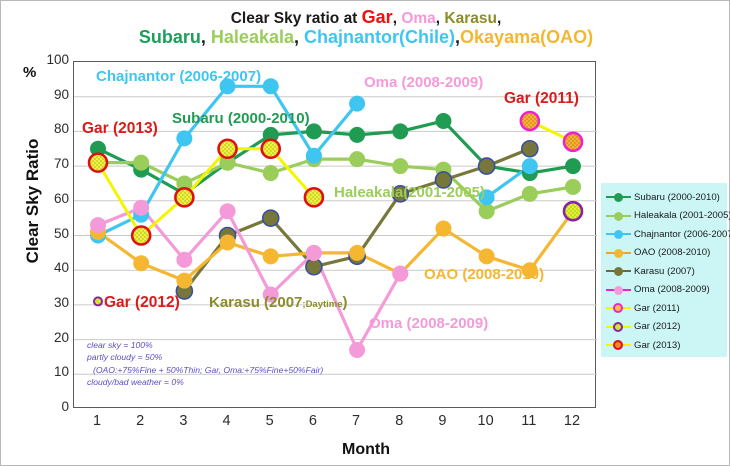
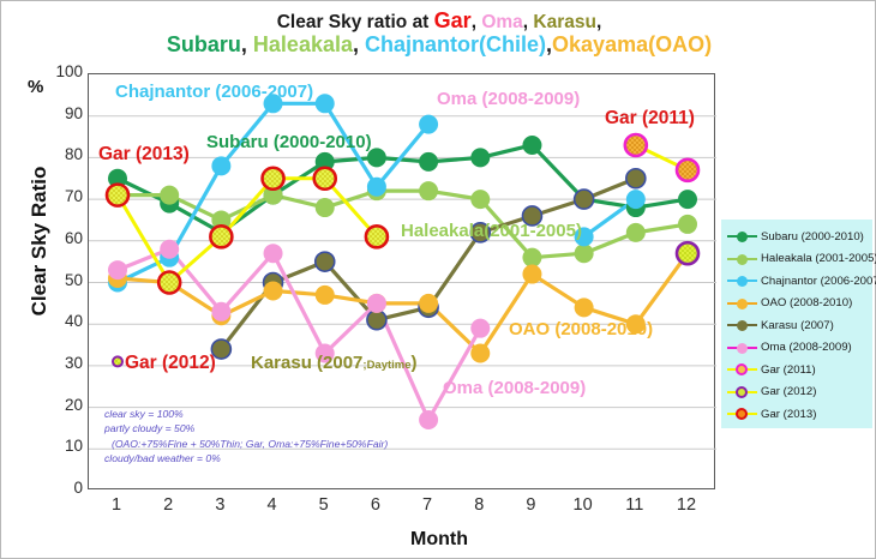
OAO (2008-2010)/2: 42 -> 50
OAO (2008-2010)/3: 37 -> 42
OAO (2008-2010)/5: 44 -> 47
OAO (2008-2010)/8: 39 -> 33
Haleakala (2001-2005)/9: 69 -> 56
